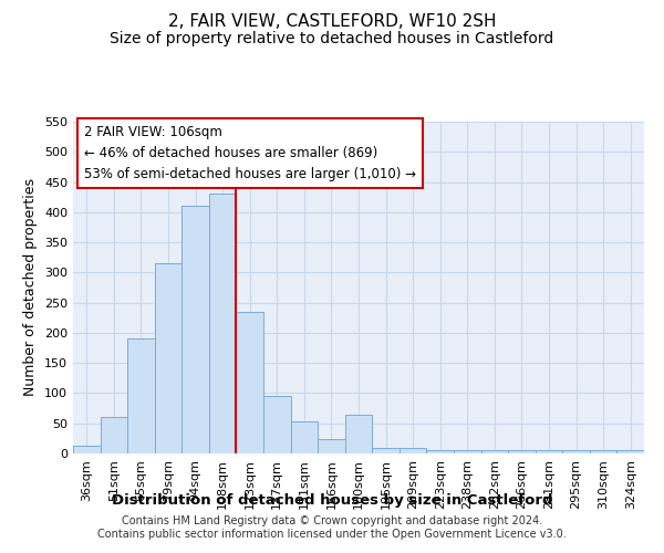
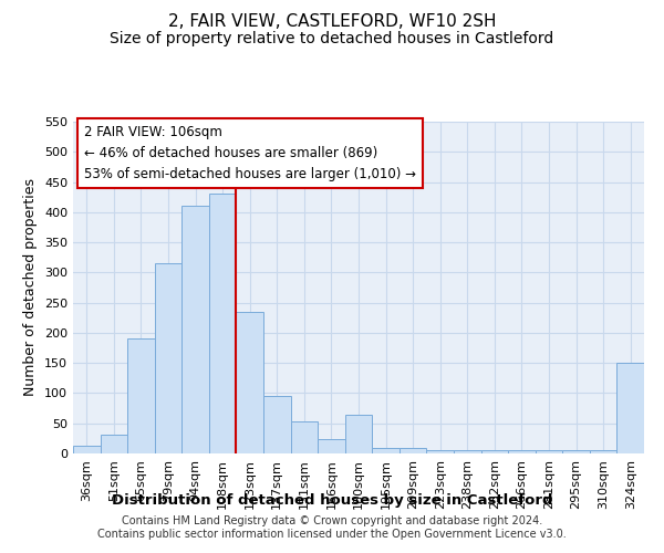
51sqm: 60 -> 32
324sqm: 5 -> 150
